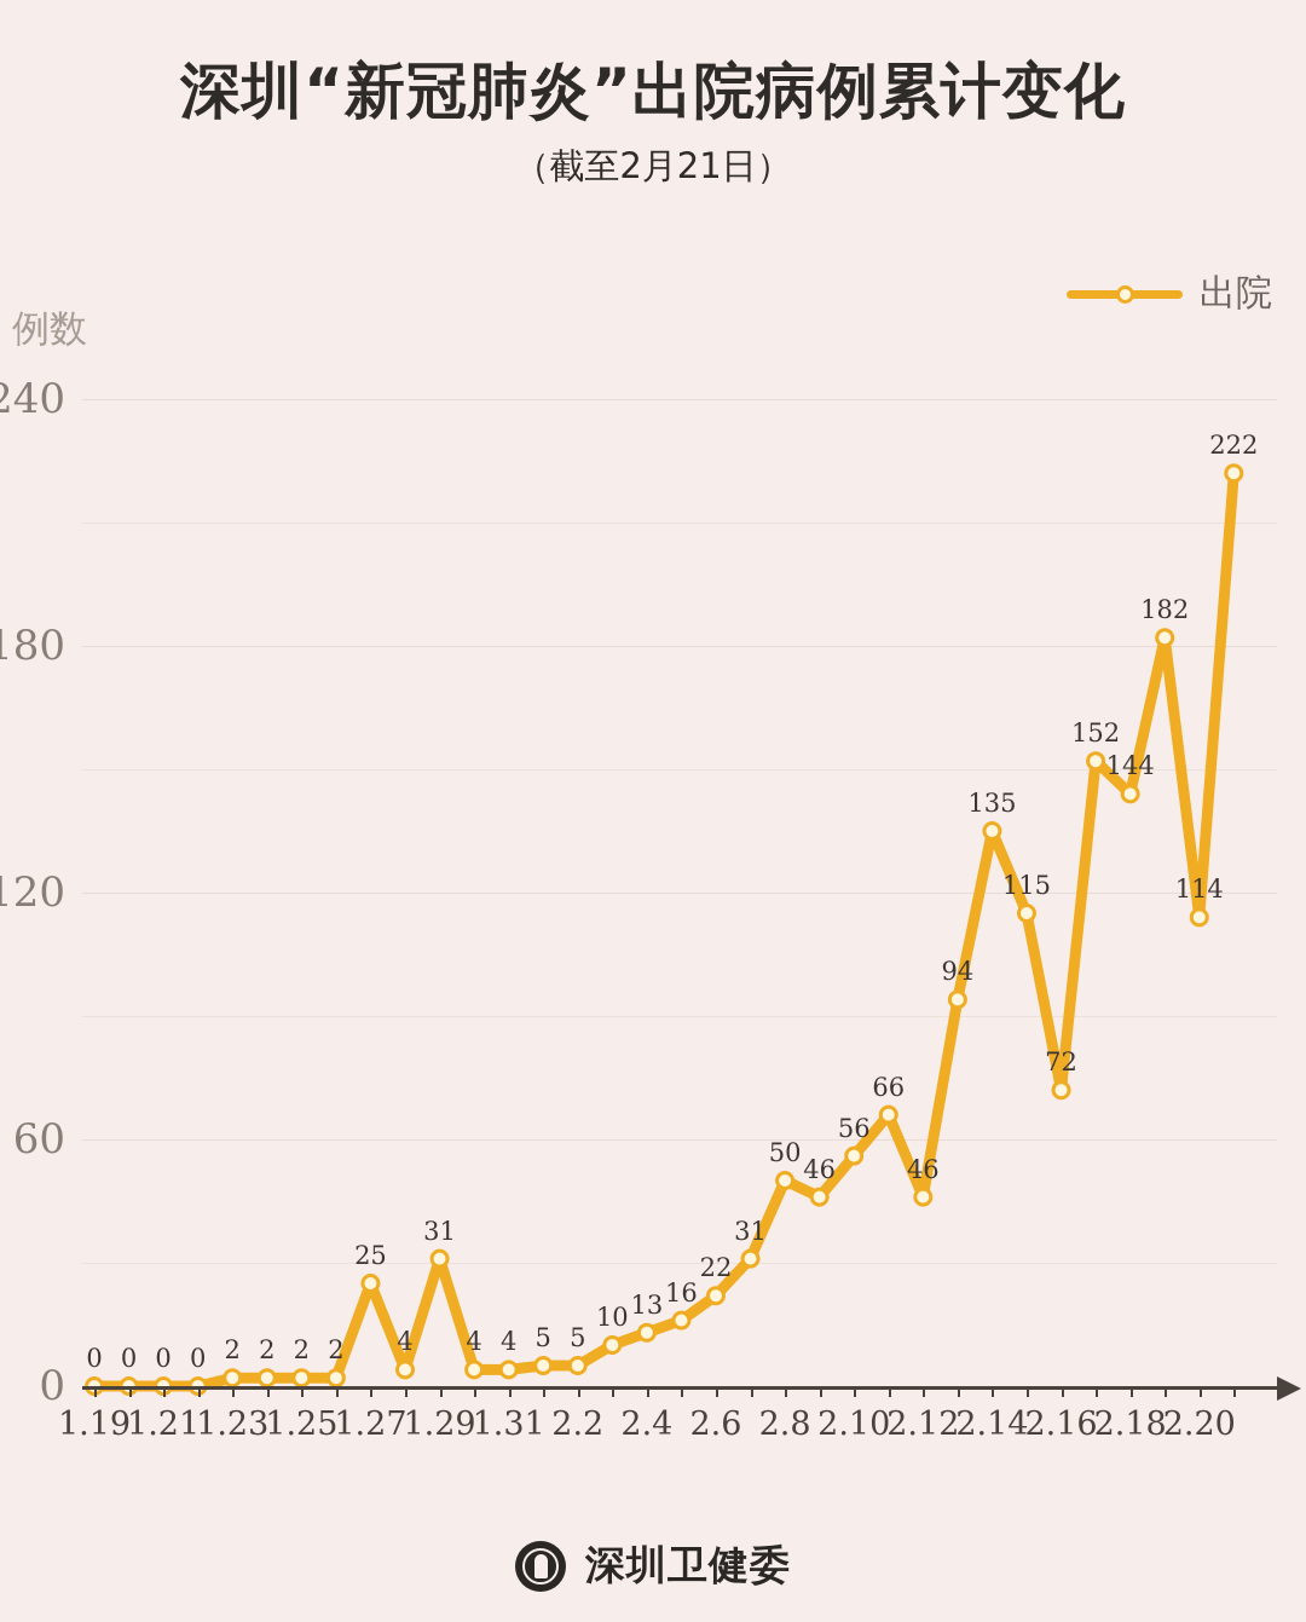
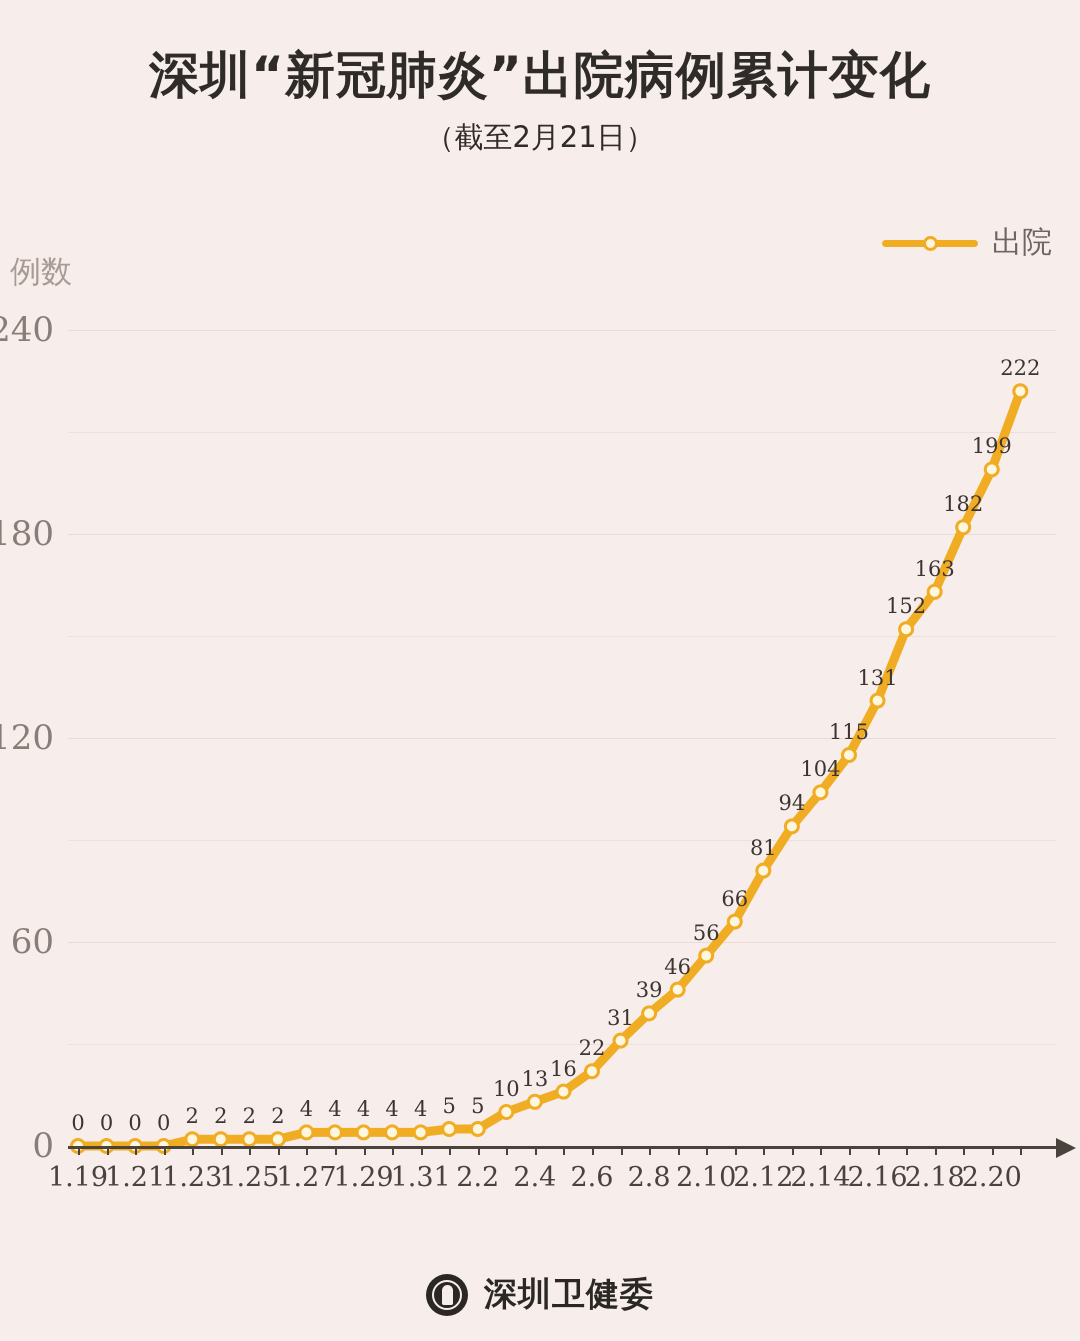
1.27: 25 -> 4
1.29: 31 -> 4
2.8: 50 -> 39
2.12: 46 -> 81
2.14: 135 -> 104
2.16: 72 -> 131
2.18: 144 -> 163
2.20: 114 -> 199
